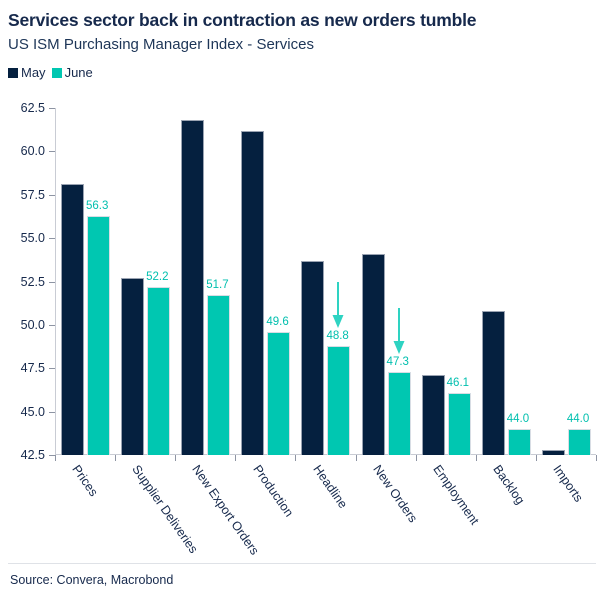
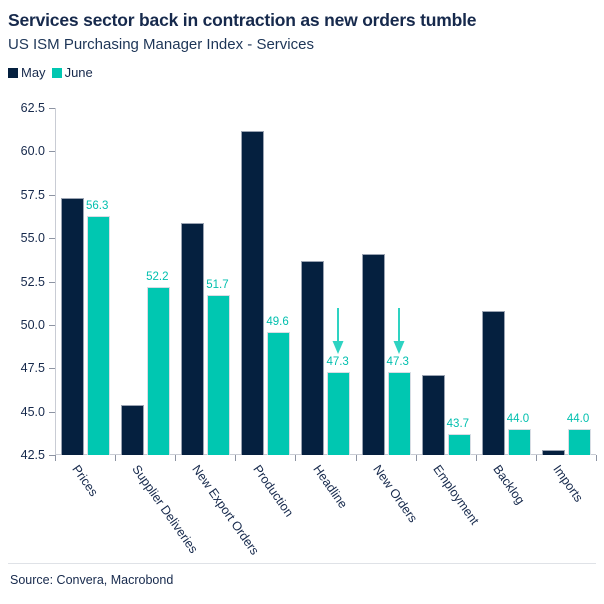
May/Prices: 58.1 -> 57.3
May/Supplier Deliveries: 52.7 -> 45.4
May/New Export Orders: 61.8 -> 55.9
June/Headline: 48.8 -> 47.3
June/Employment: 46.1 -> 43.7
